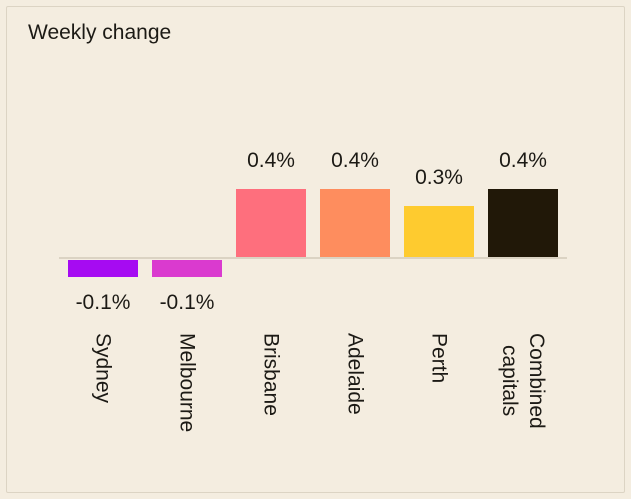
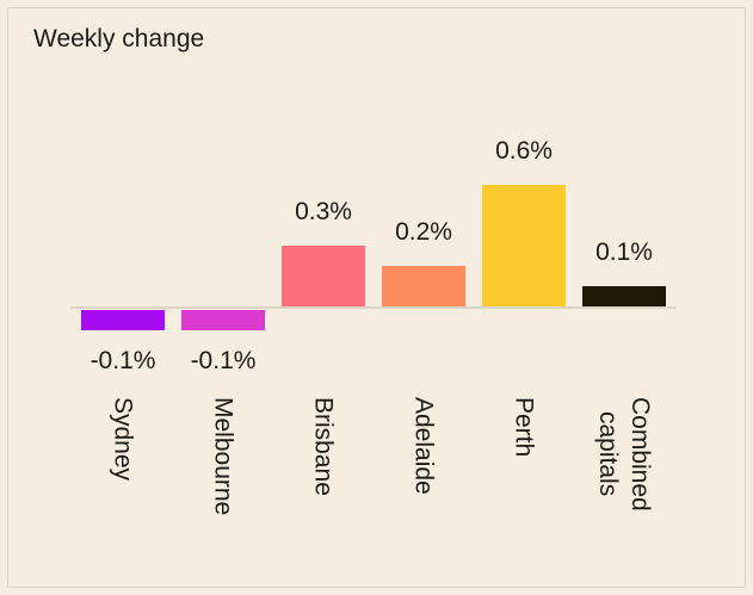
Brisbane: 0.4% -> 0.3%
Adelaide: 0.4% -> 0.2%
Perth: 0.3% -> 0.6%
Combined capitals: 0.4% -> 0.1%
